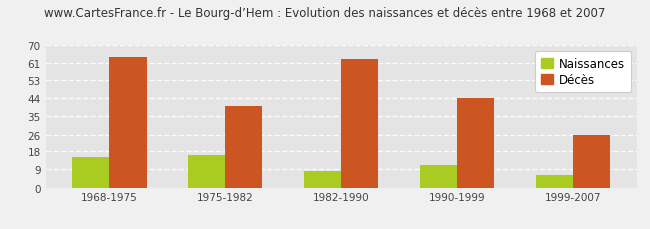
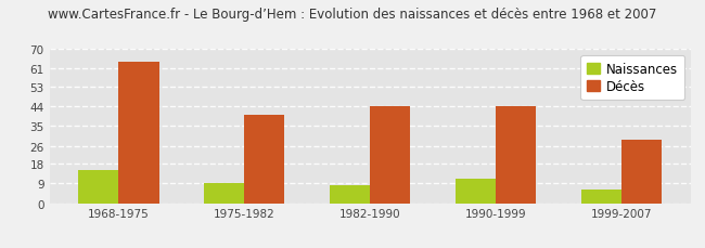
Naissances/1975-1982: 16 -> 9
Décès/1982-1990: 63 -> 44
Décès/1999-2007: 26 -> 29
